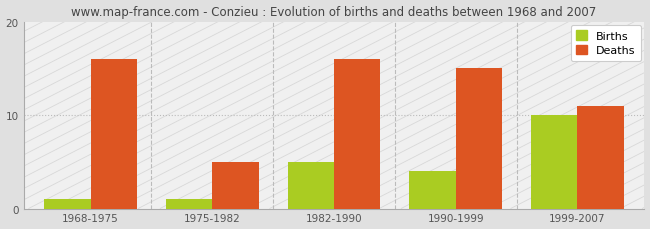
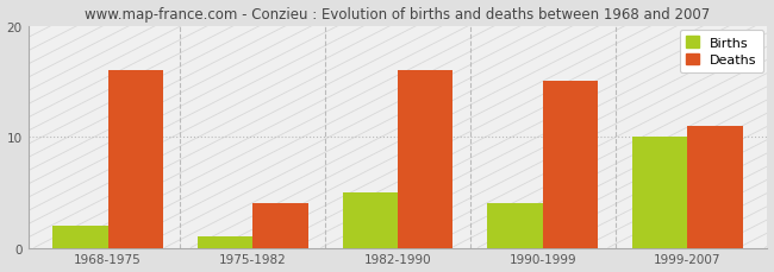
Births/1968-1975: 1 -> 2
Deaths/1975-1982: 5 -> 4
